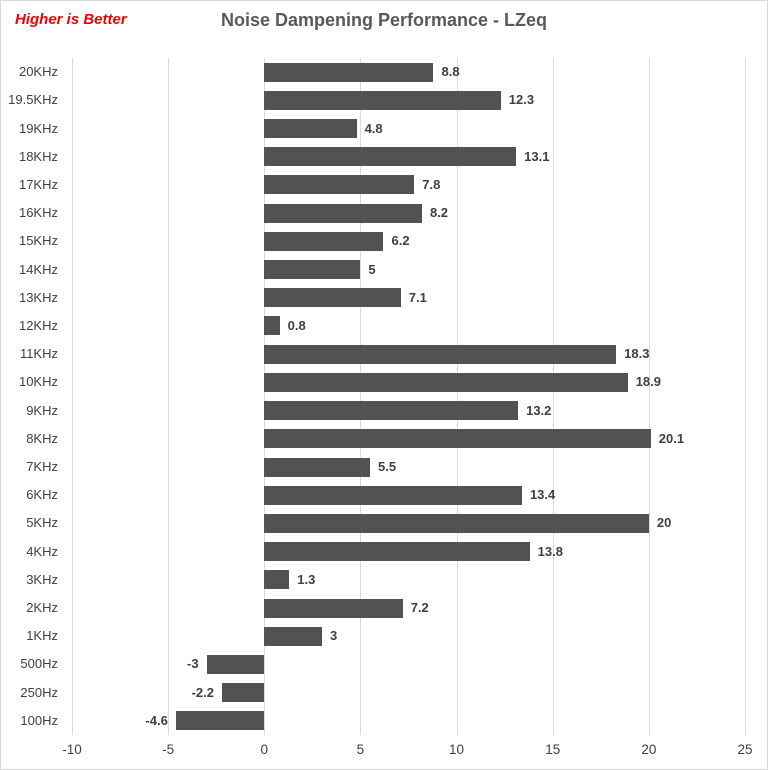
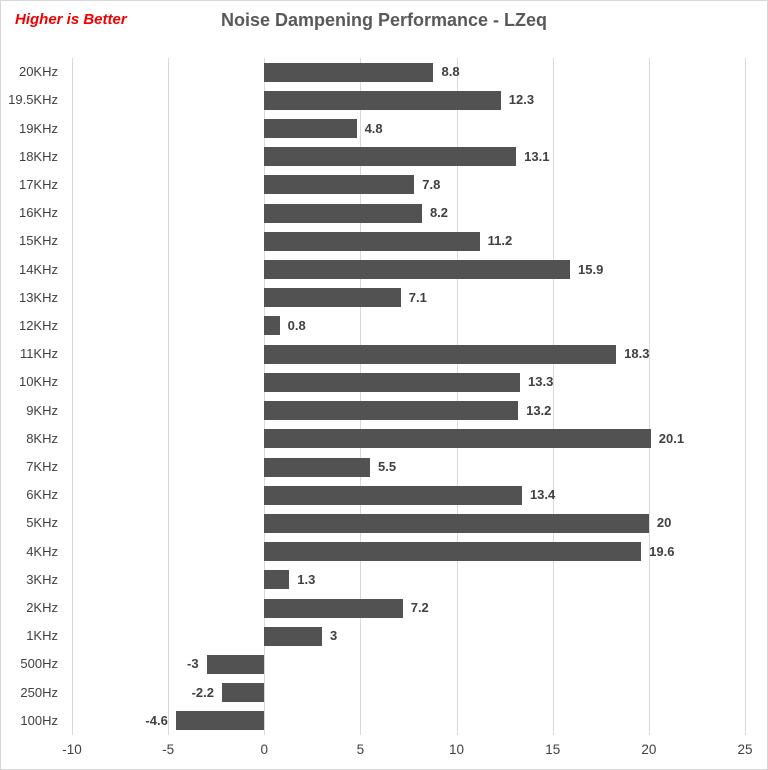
15KHz: 6.2 -> 11.2
14KHz: 5 -> 15.9
10KHz: 18.9 -> 13.3
4KHz: 13.8 -> 19.6
